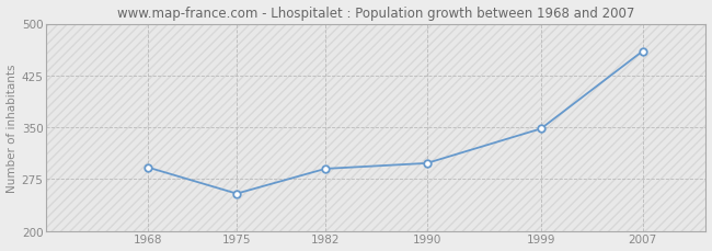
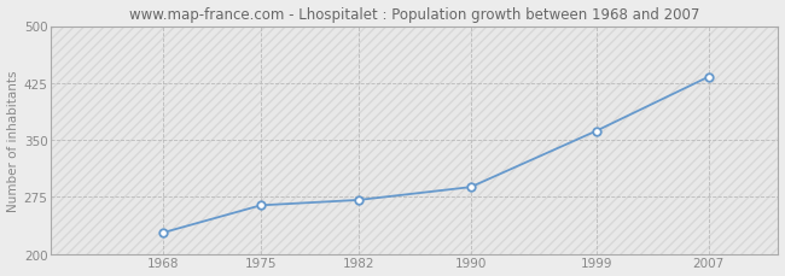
1968: 292 -> 228
1975: 254 -> 264
1982: 290 -> 271
1990: 298 -> 288
1999: 348 -> 362
2007: 460 -> 433
